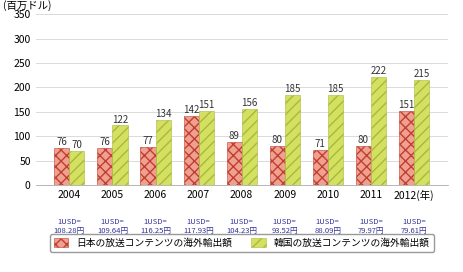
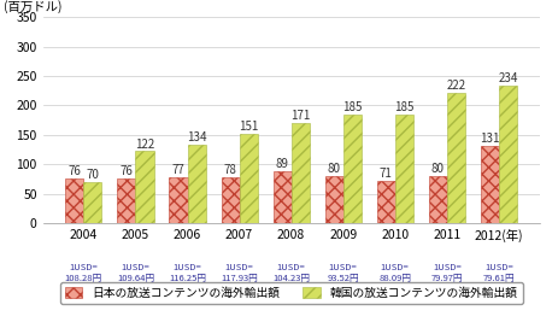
日本の放送コンテンツの海外輸出額/2007: 142 -> 78
韓国の放送コンテンツの海外輸出額/2008: 156 -> 171
日本の放送コンテンツの海外輸出額/2012(年): 151 -> 131
韓国の放送コンテンツの海外輸出額/2012(年): 215 -> 234
